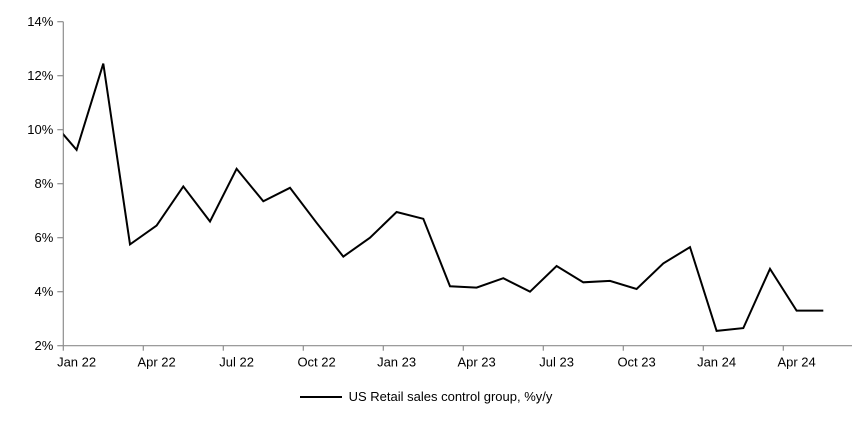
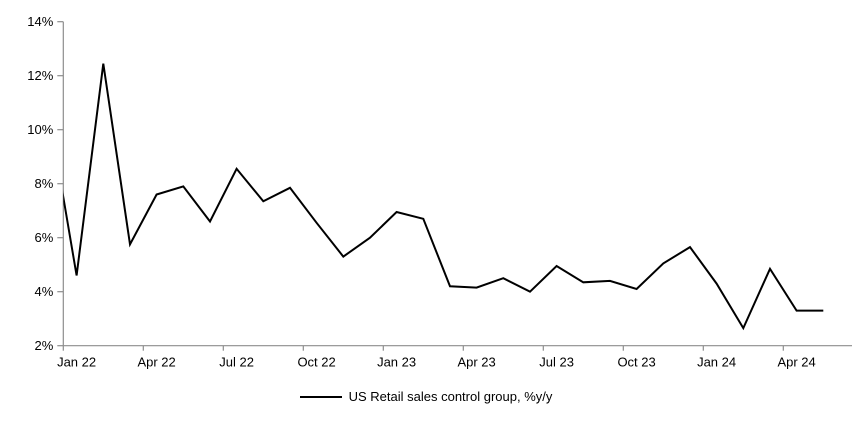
Jan 22: 9.2% -> 4.6%
Apr 22: 6.5% -> 7.6%
Jan 24: 2.5% -> 4.3%
